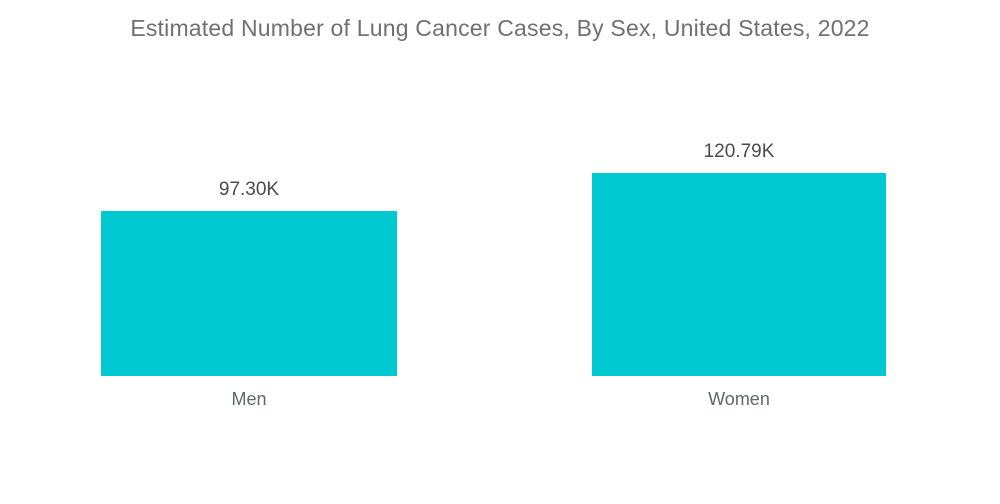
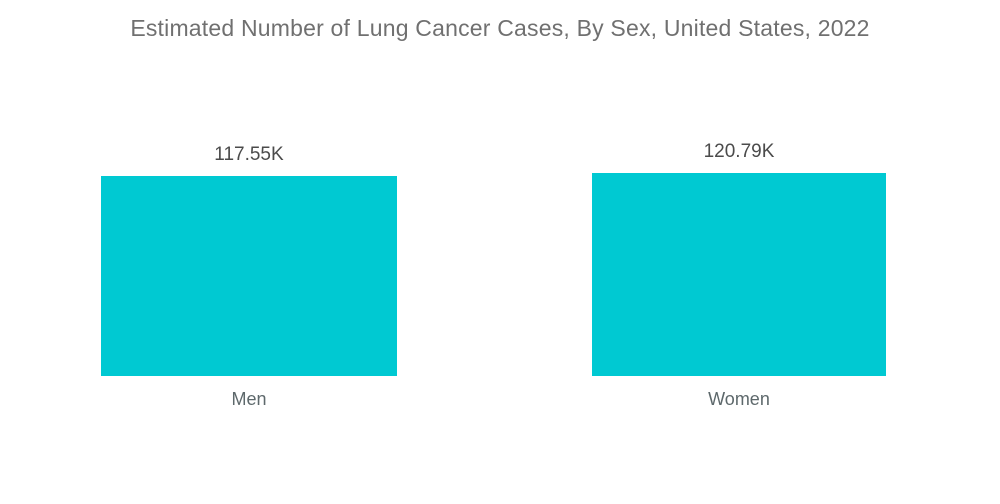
Men: 97.30K -> 117.55K
